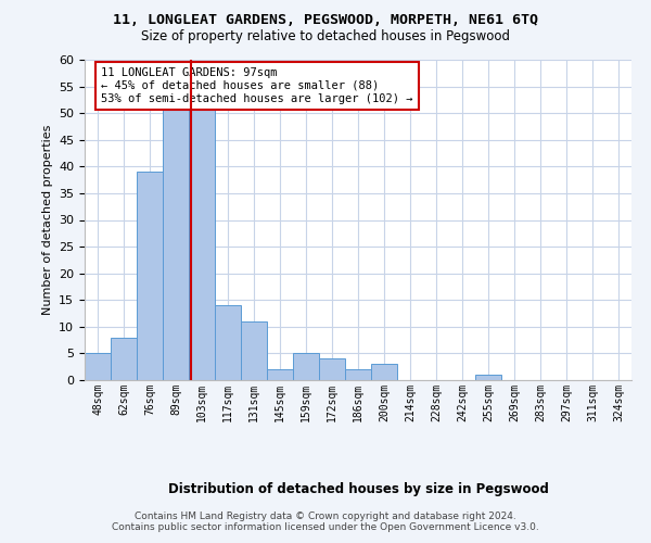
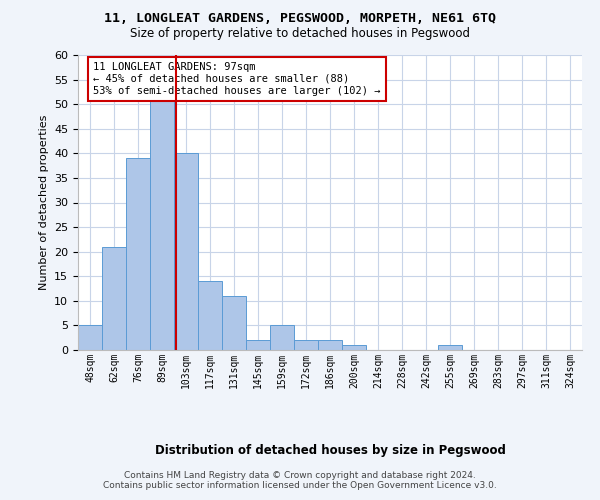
62sqm: 8 -> 21
103sqm: 51 -> 40
172sqm: 4 -> 2
200sqm: 3 -> 1
